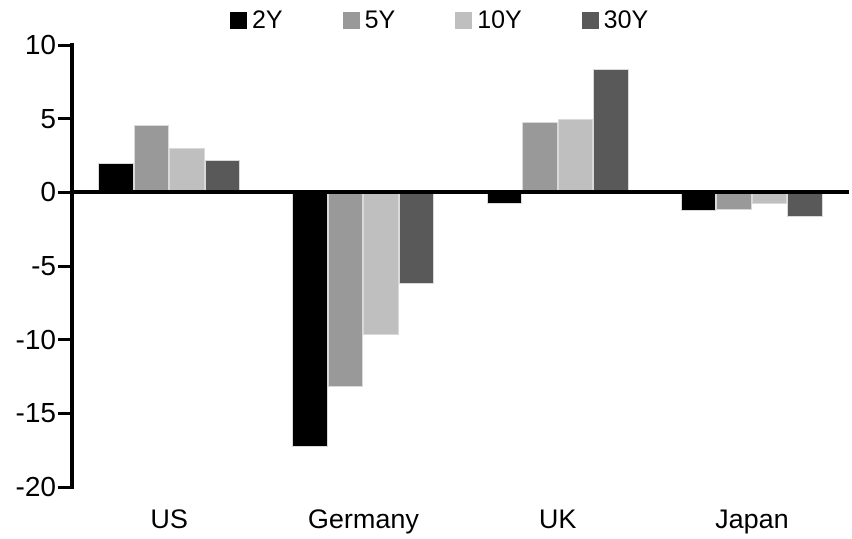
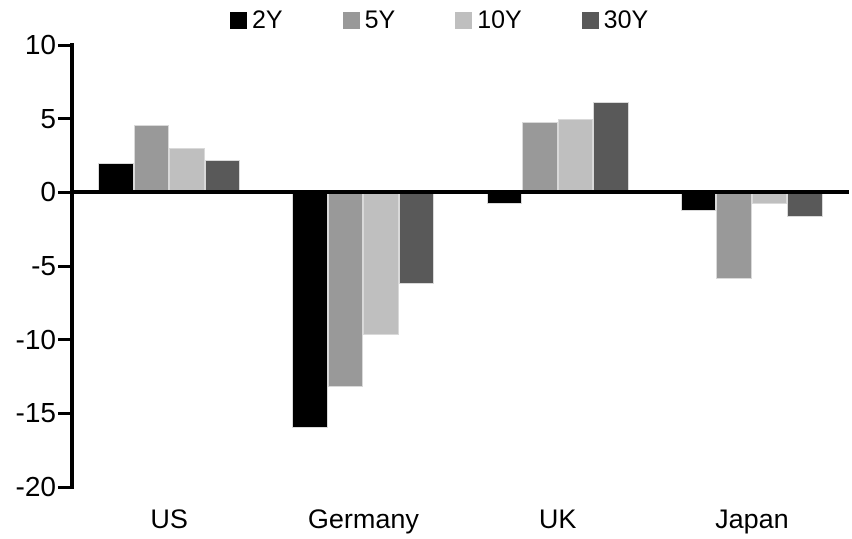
2Y/Germany: -17.3 -> -16.0
30Y/UK: 8.4 -> 6.1
5Y/Japan: -1.2 -> -5.9
